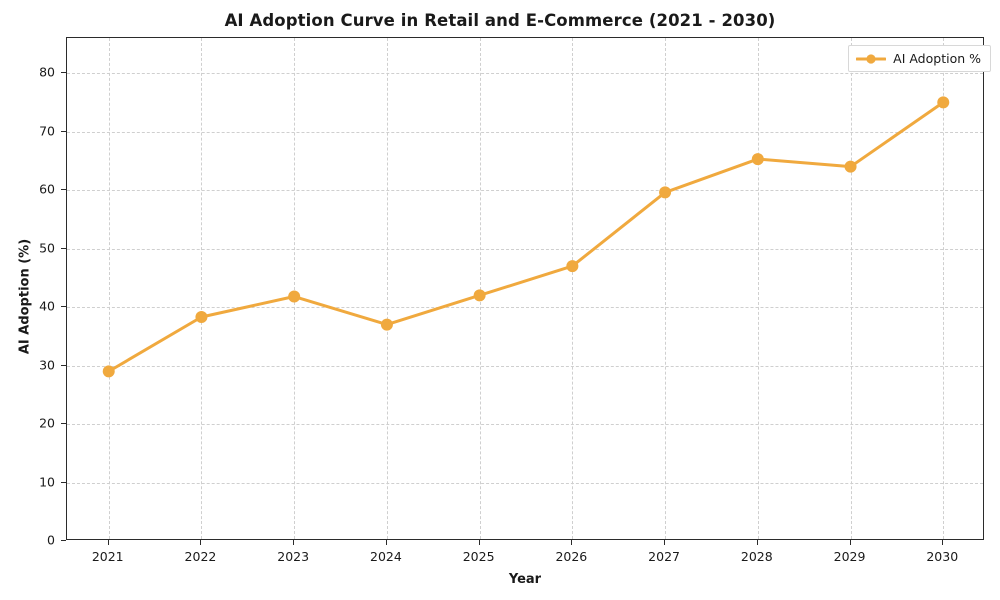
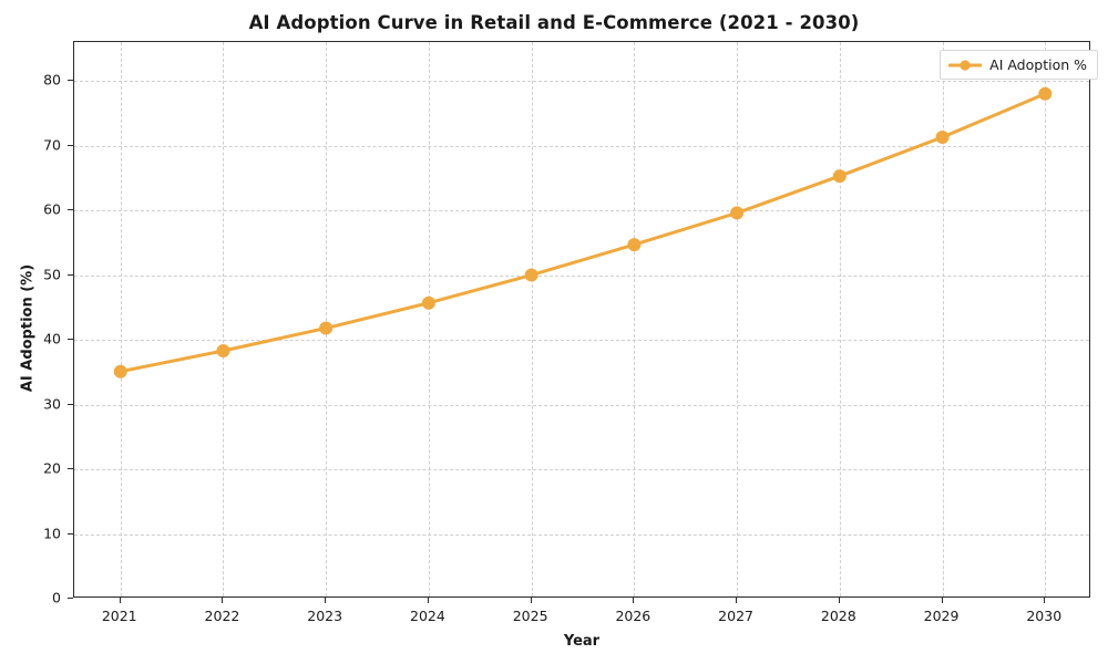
2021: 29 -> 35
2024: 37 -> 46
2025: 42 -> 50
2026: 47 -> 55
2029: 64 -> 71
2030: 75 -> 78
